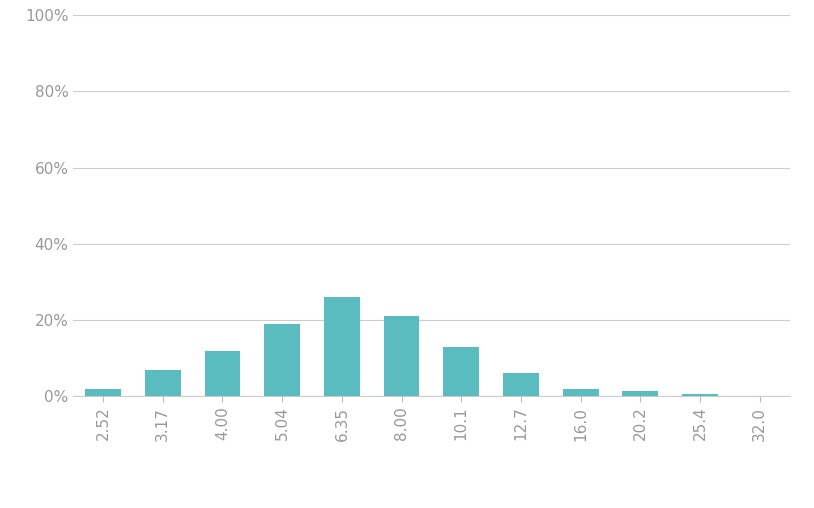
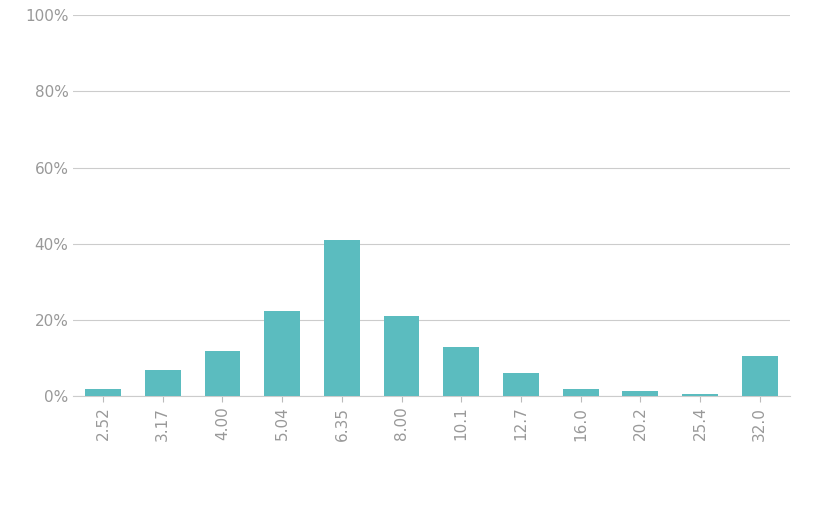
5.04: 19.0% -> 22.5%
6.35: 26.0% -> 41.0%
32.0: 0.1% -> 10.5%
